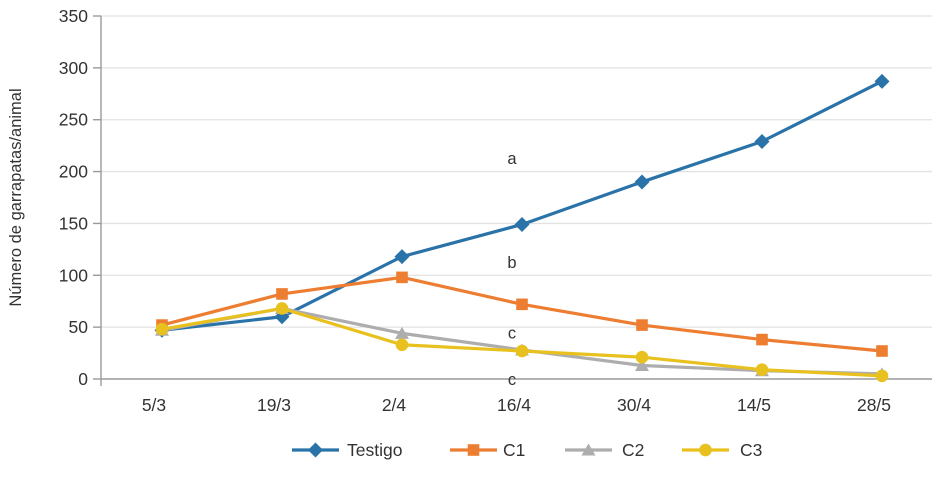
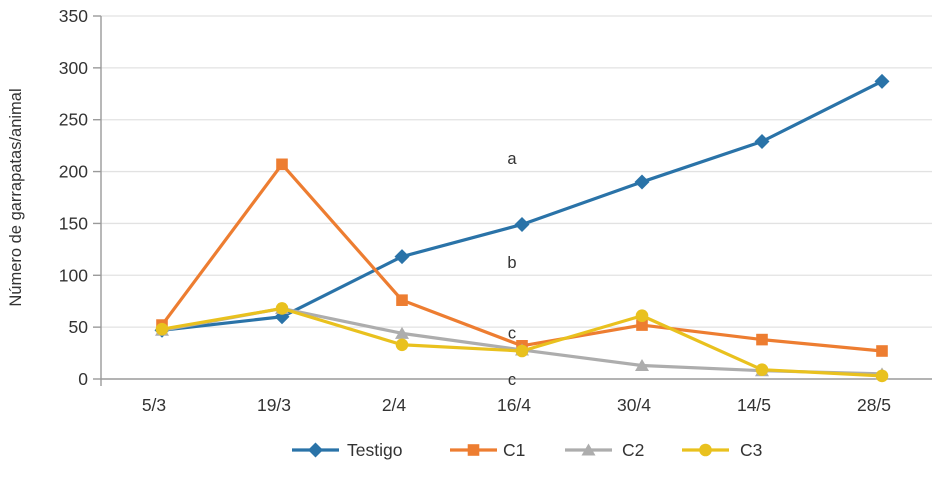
C1/19/3: 82 -> 207
C1/2/4: 98 -> 76
C1/16/4: 72 -> 32
C3/30/4: 21 -> 61
